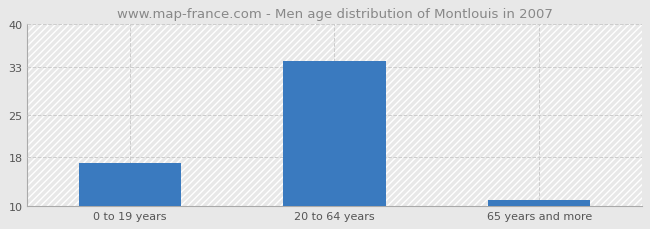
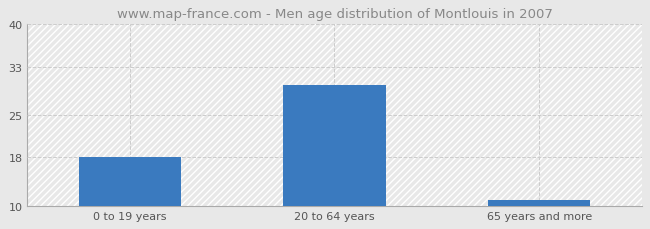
0 to 19 years: 17 -> 18
20 to 64 years: 34 -> 30
